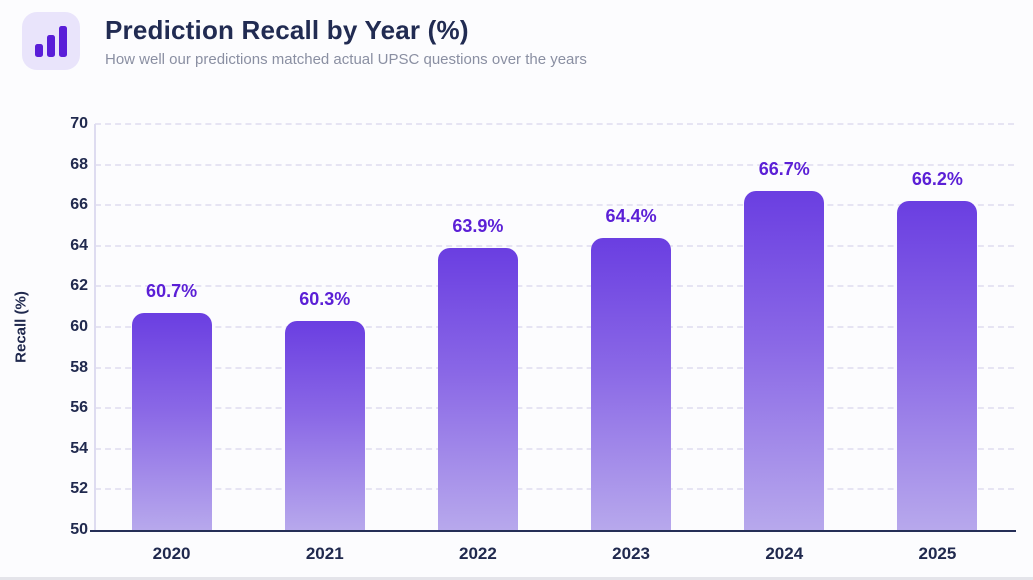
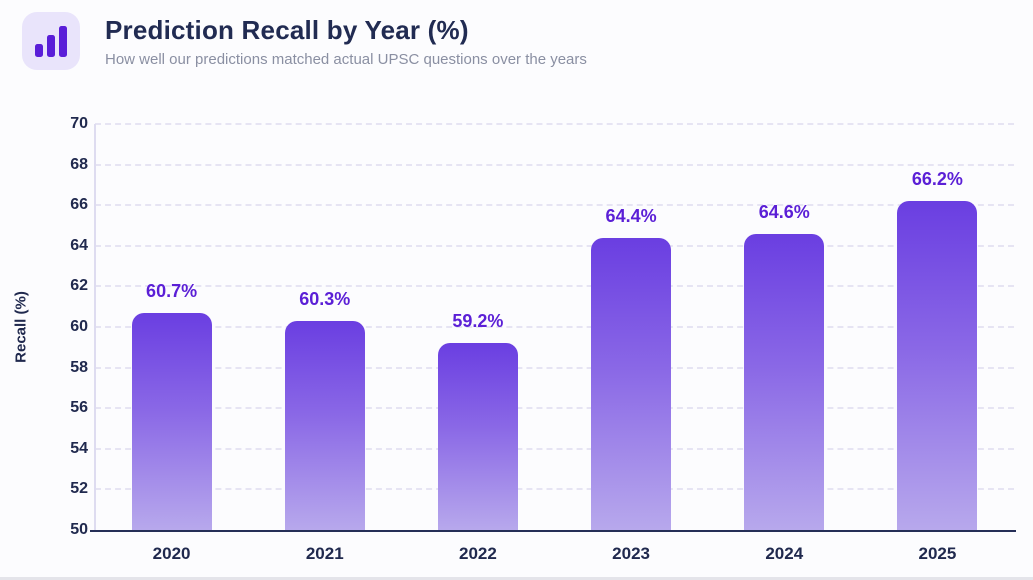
2022: 63.9% -> 59.2%
2024: 66.7% -> 64.6%
